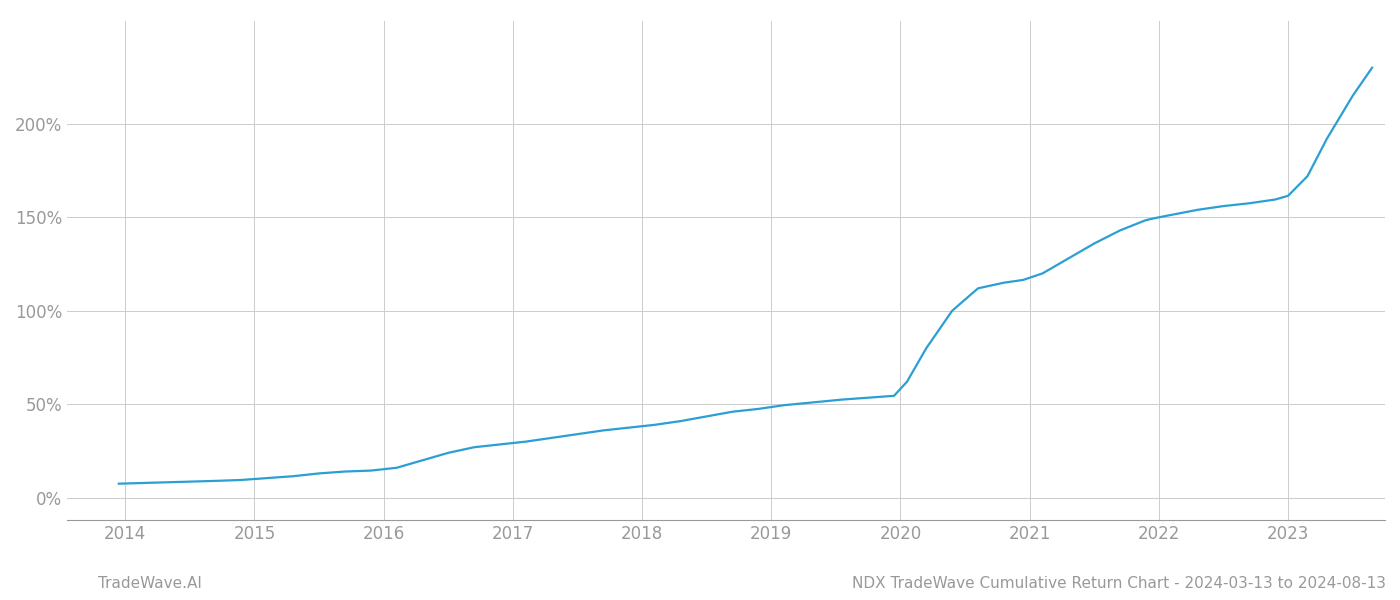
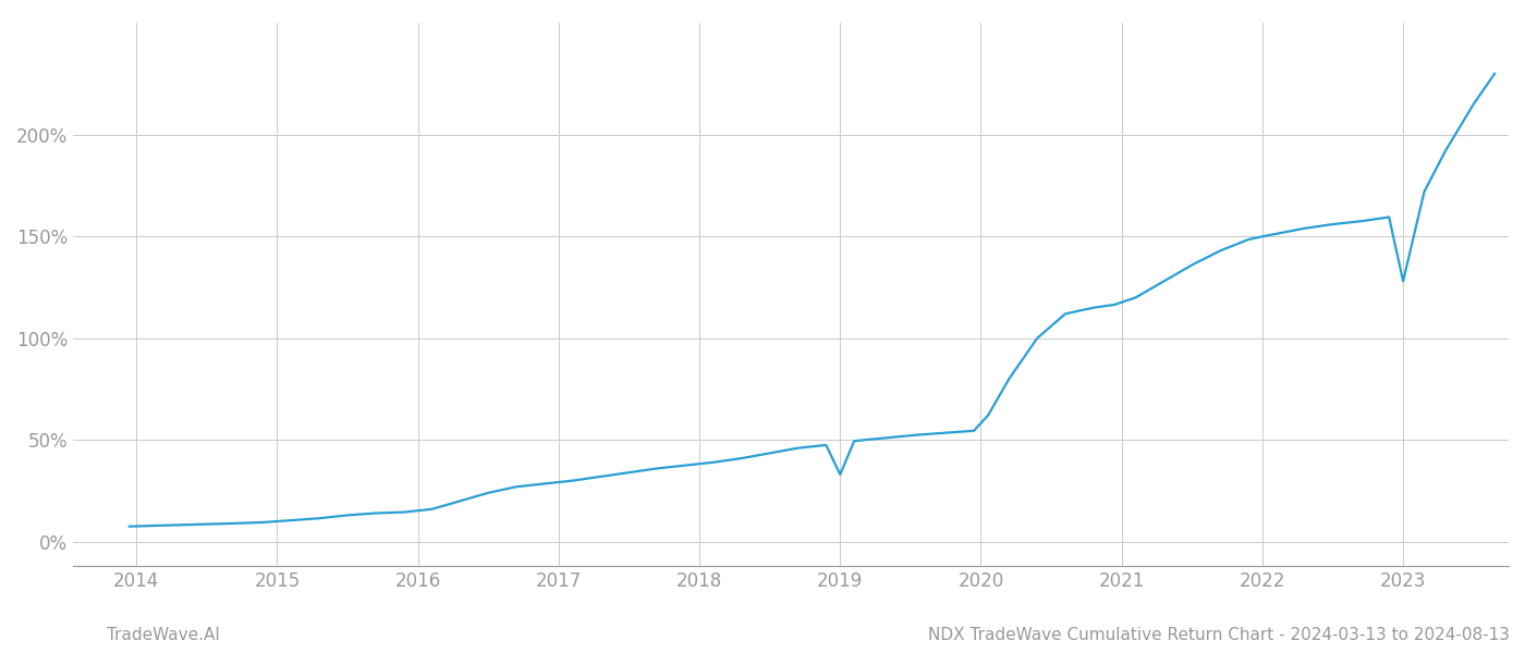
2019: 48% -> 33%
2023: 162% -> 128%
